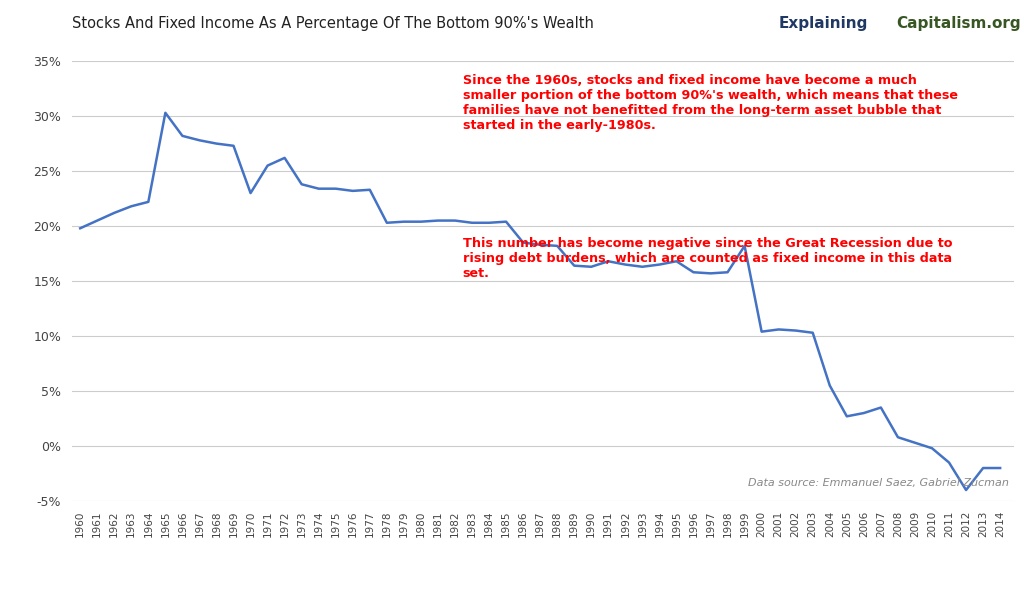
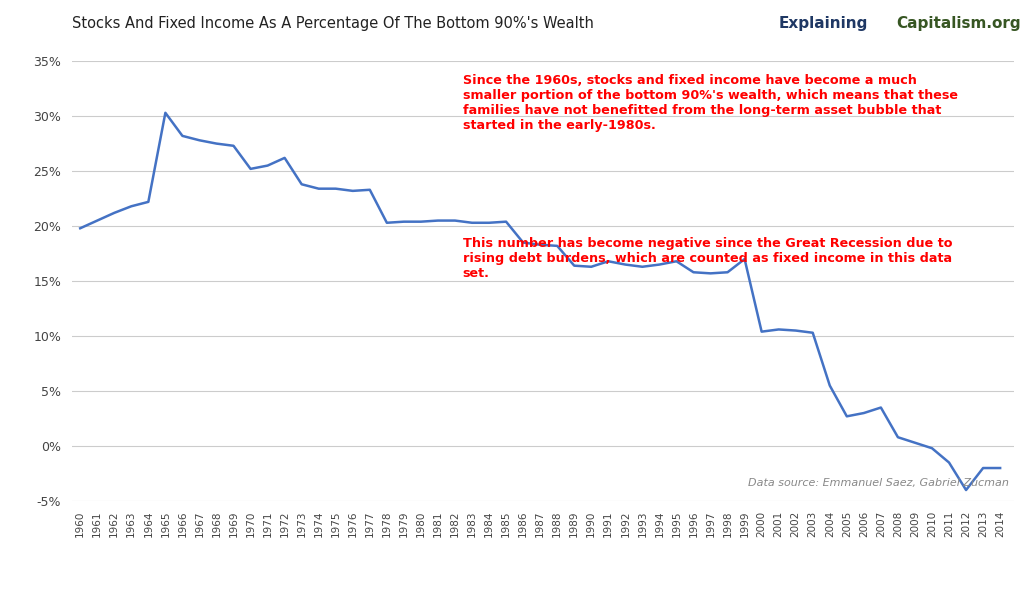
1970: 23.0% -> 25.2%
1999: 18.2% -> 17.0%
